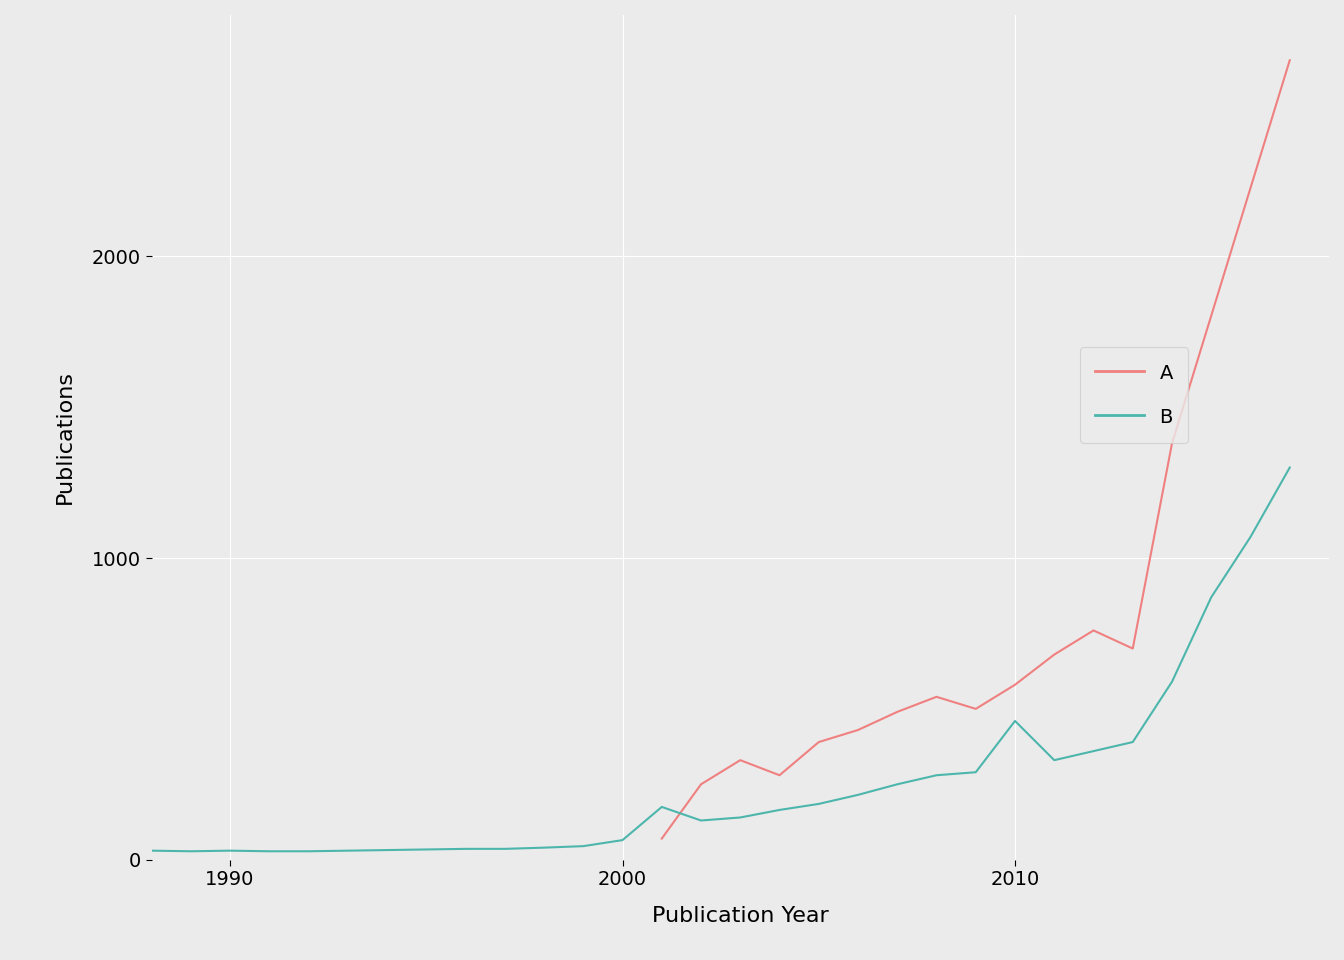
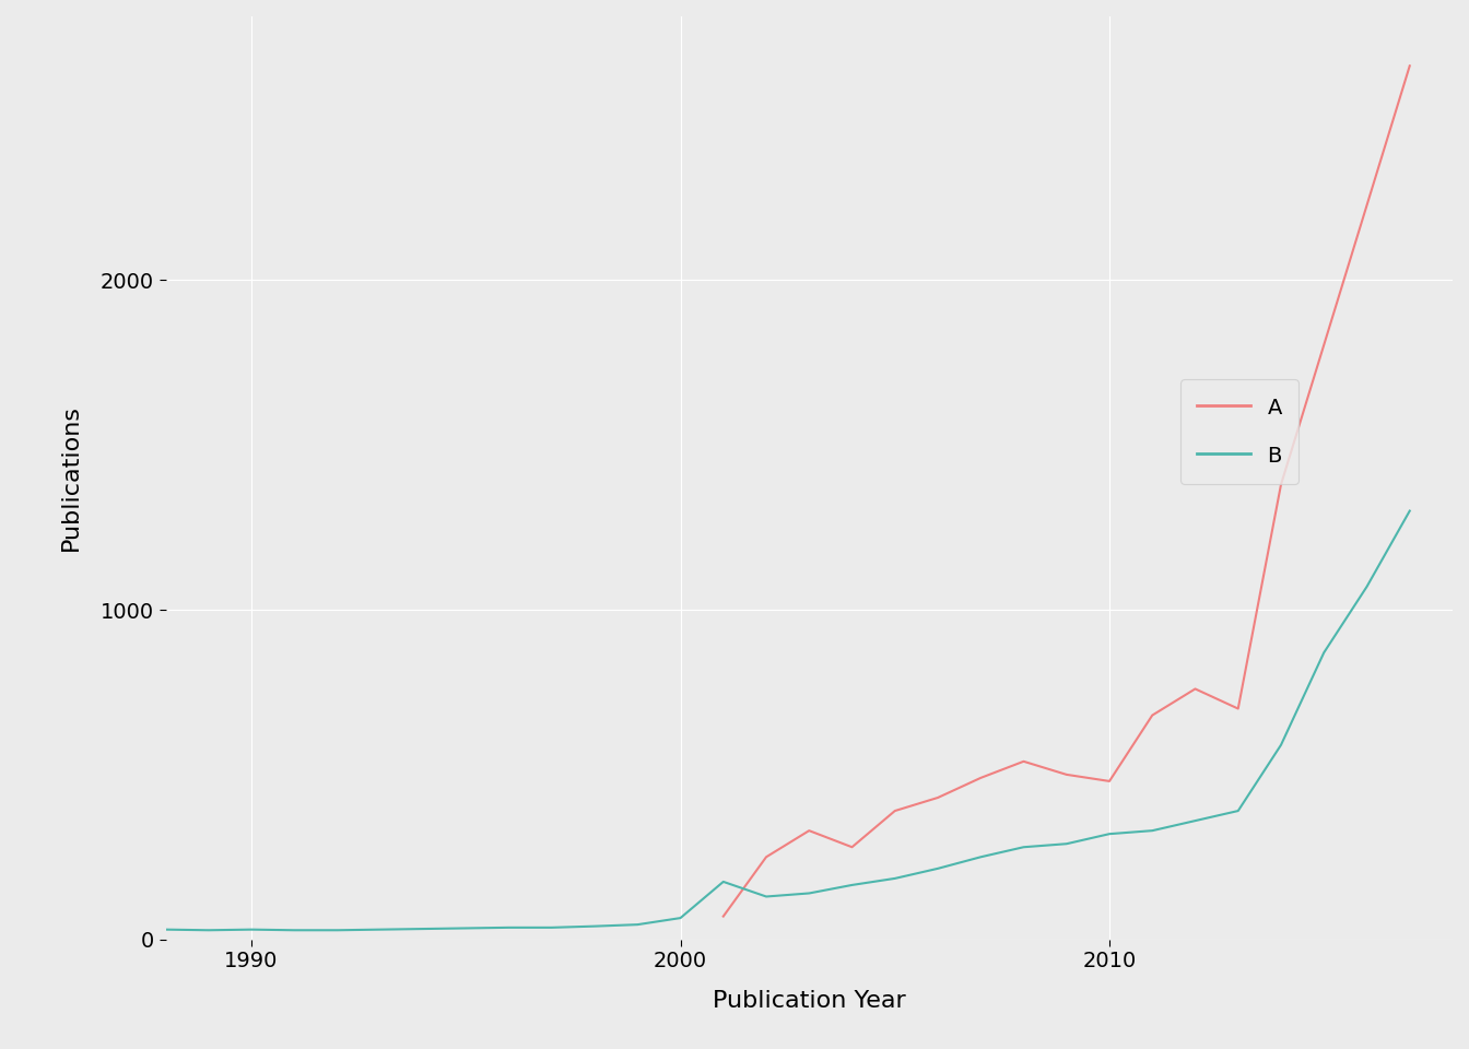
A/2010: 580 -> 480
B/2010: 460 -> 320
